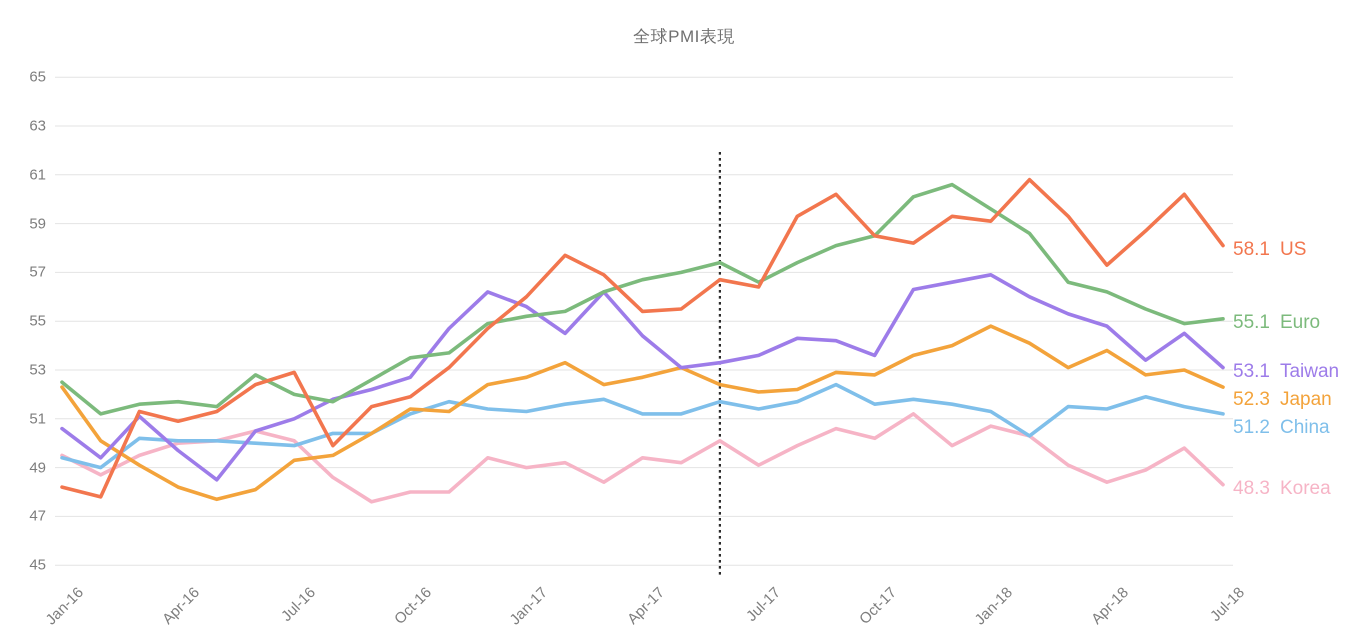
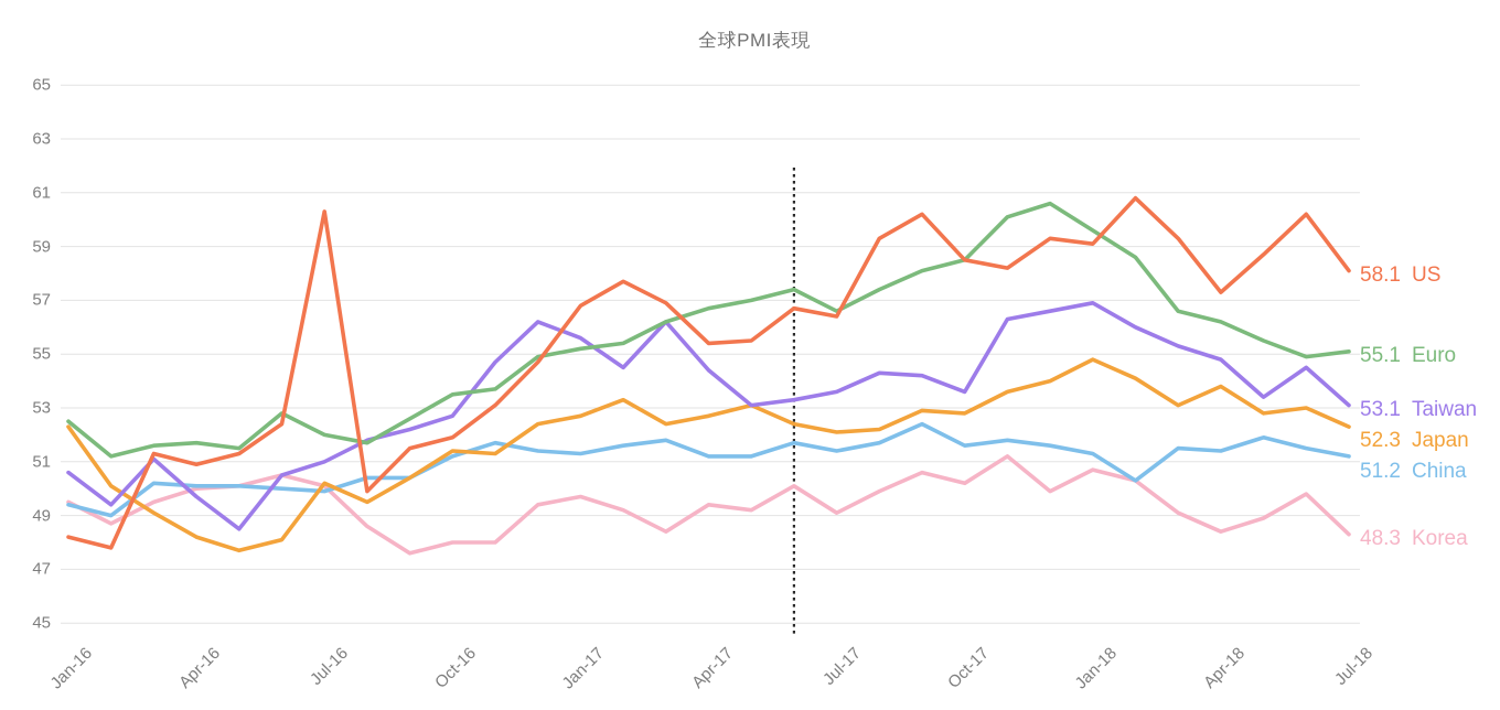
US/Jul-16: 52.9 -> 60.3
Japan/Jul-16: 49.3 -> 50.2
US/Jan-17: 56.0 -> 56.8
Korea/Jan-17: 49.0 -> 49.7
